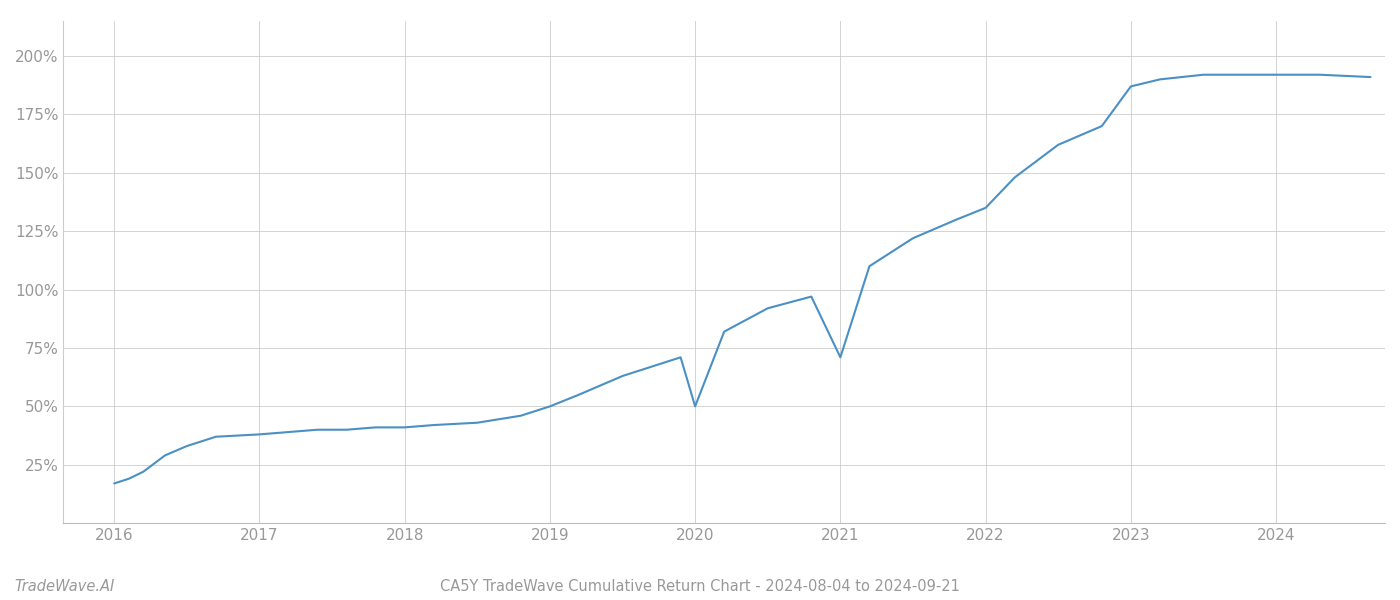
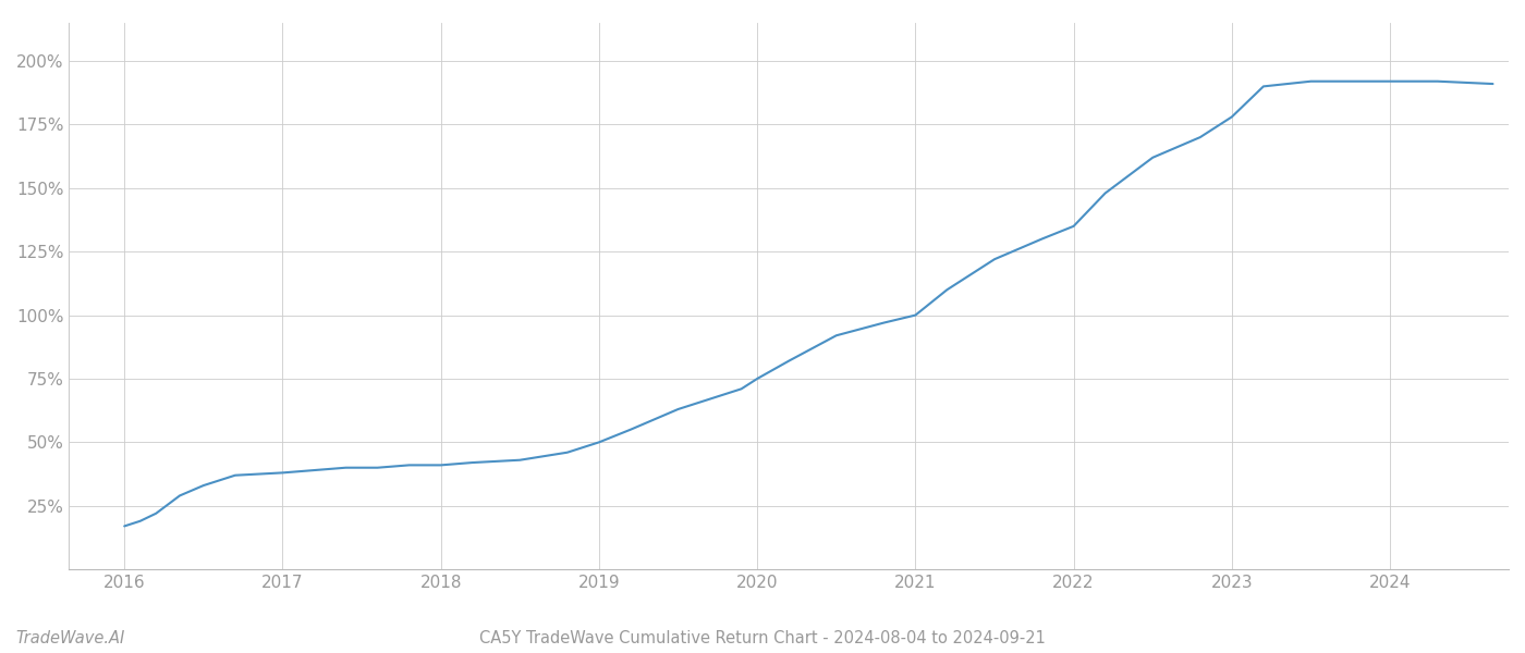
2020: 50% -> 75%
2021: 71% -> 100%
2023: 187% -> 178%
